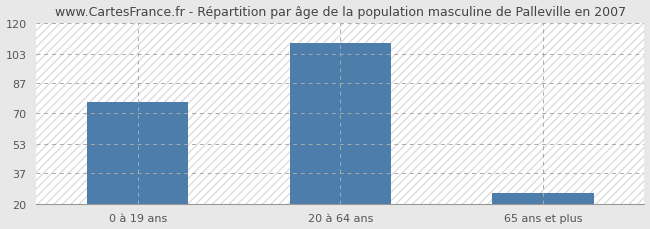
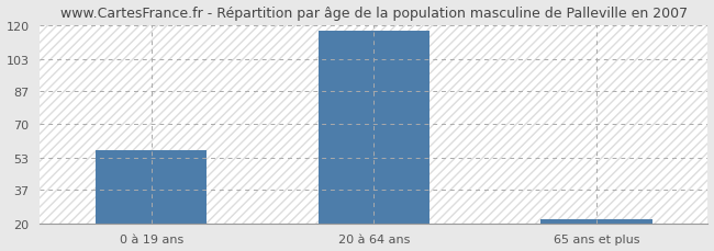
0 à 19 ans: 76 -> 57
20 à 64 ans: 109 -> 117
65 ans et plus: 26 -> 22
